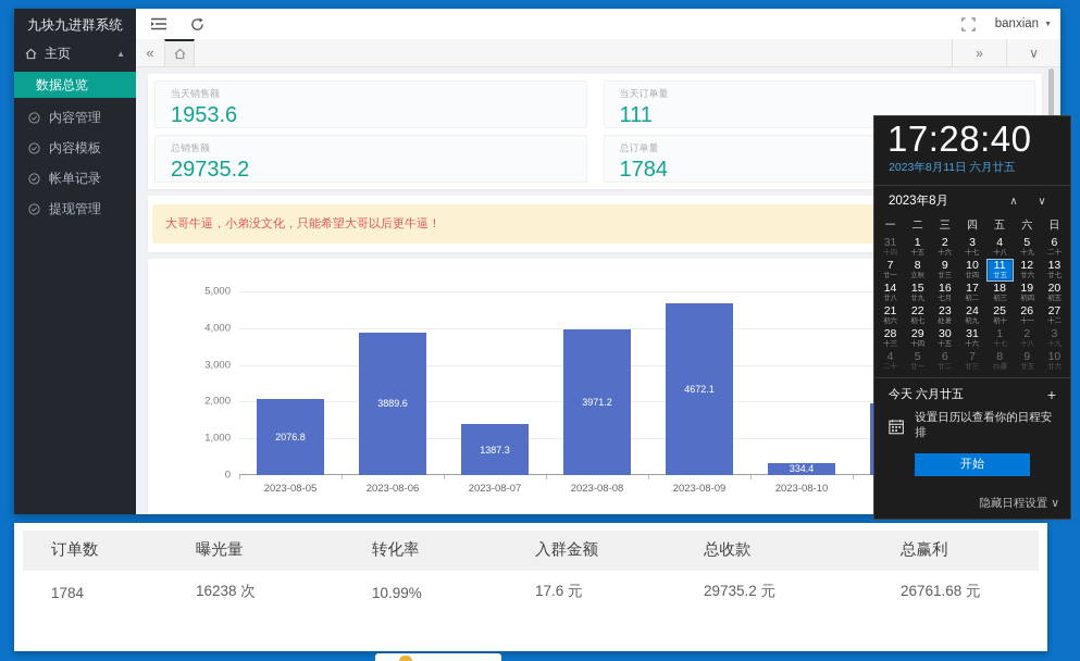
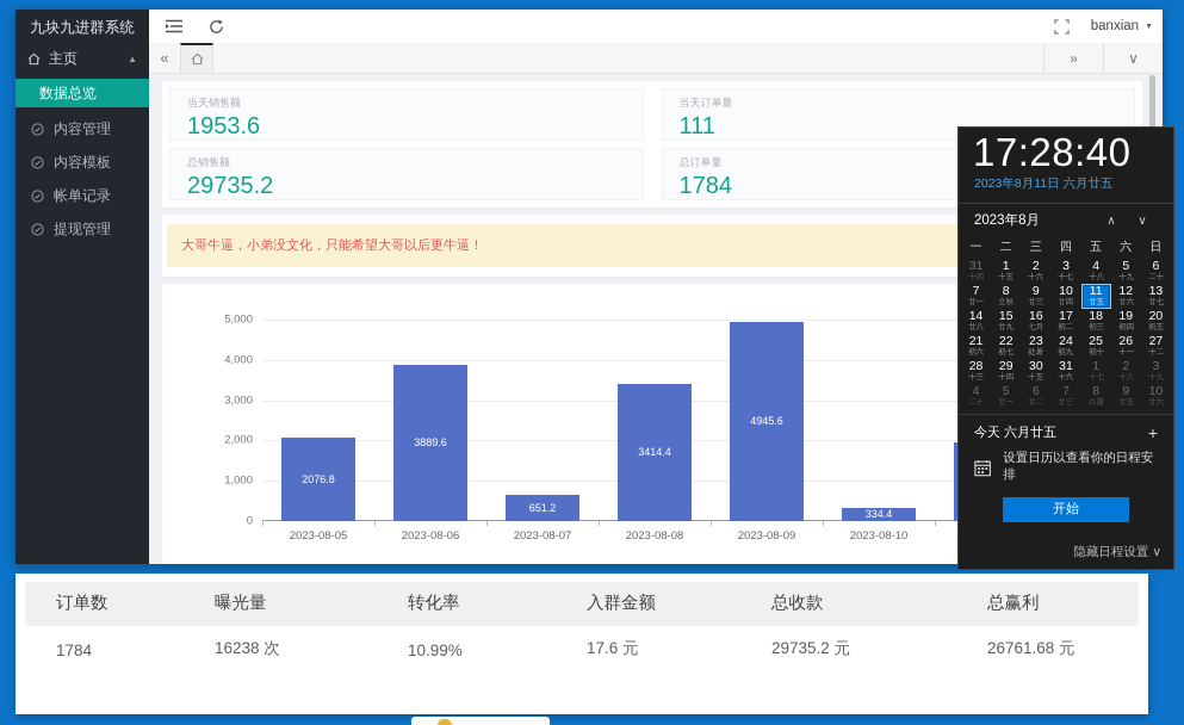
2023-08-07: 1387.3 -> 651.2
2023-08-08: 3971.2 -> 3414.4
2023-08-09: 4672.1 -> 4945.6
